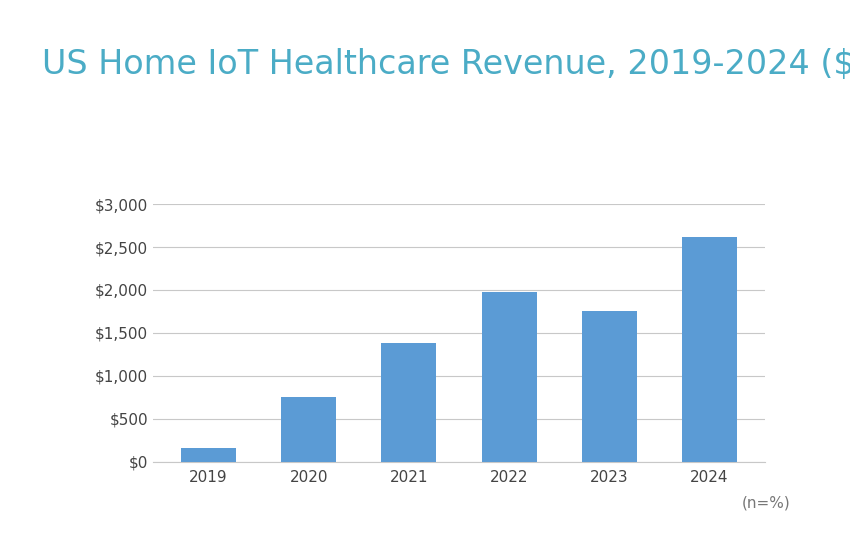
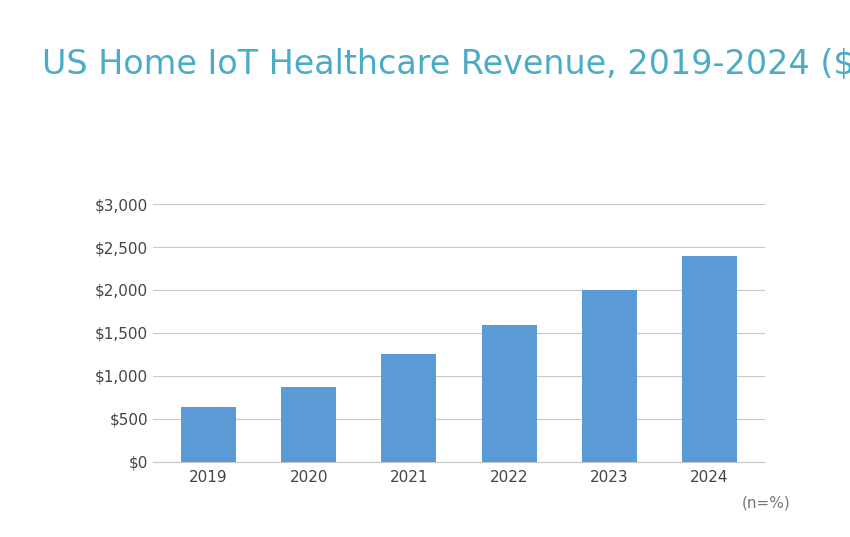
2019: $160 -> $640
2020: $760 -> $870
2021: $1,380 -> $1,260
2022: $1,980 -> $1,590
2023: $1,760 -> $2,000
2024: $2,620 -> $2,400
